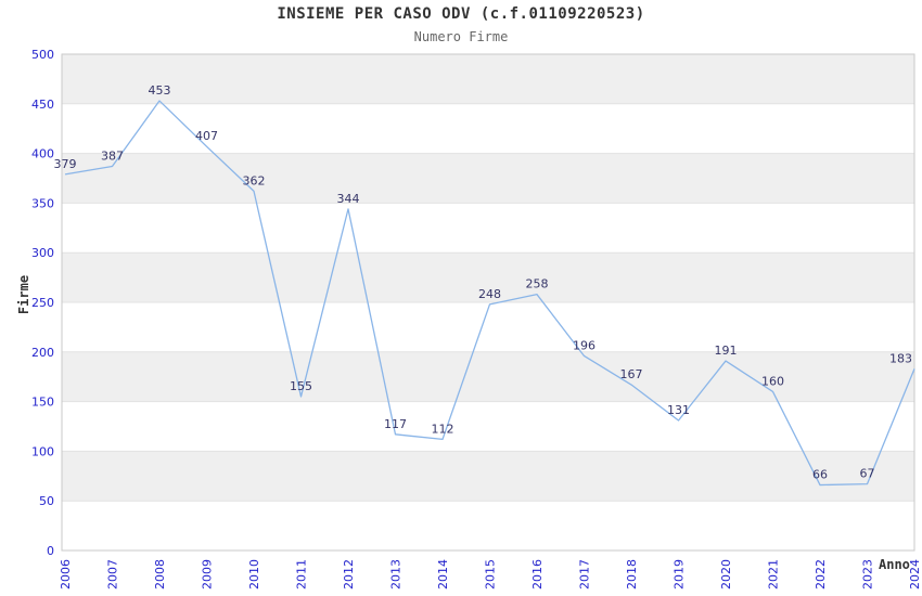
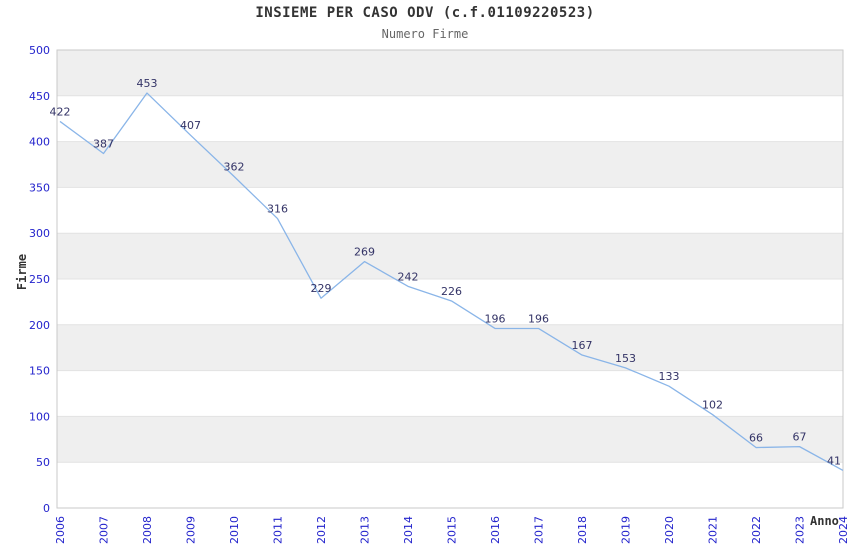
2006: 379 -> 422
2011: 155 -> 316
2012: 344 -> 229
2013: 117 -> 269
2014: 112 -> 242
2015: 248 -> 226
2016: 258 -> 196
2019: 131 -> 153
2020: 191 -> 133
2021: 160 -> 102
2024: 183 -> 41
